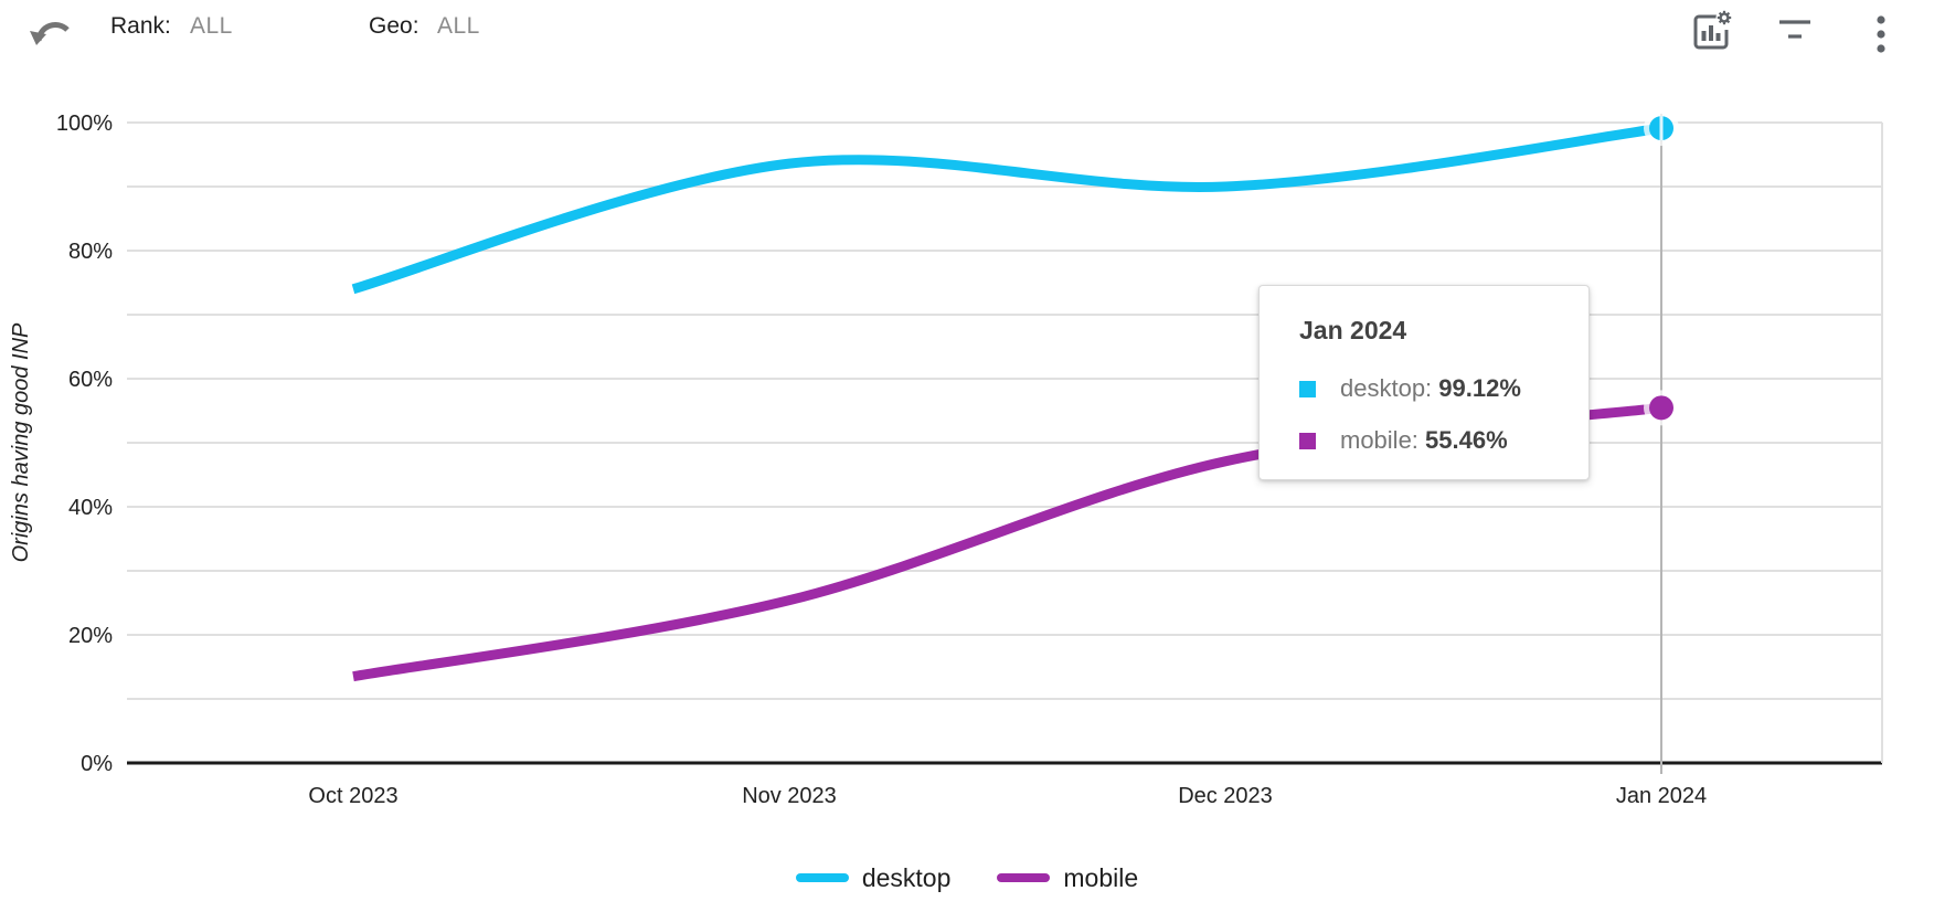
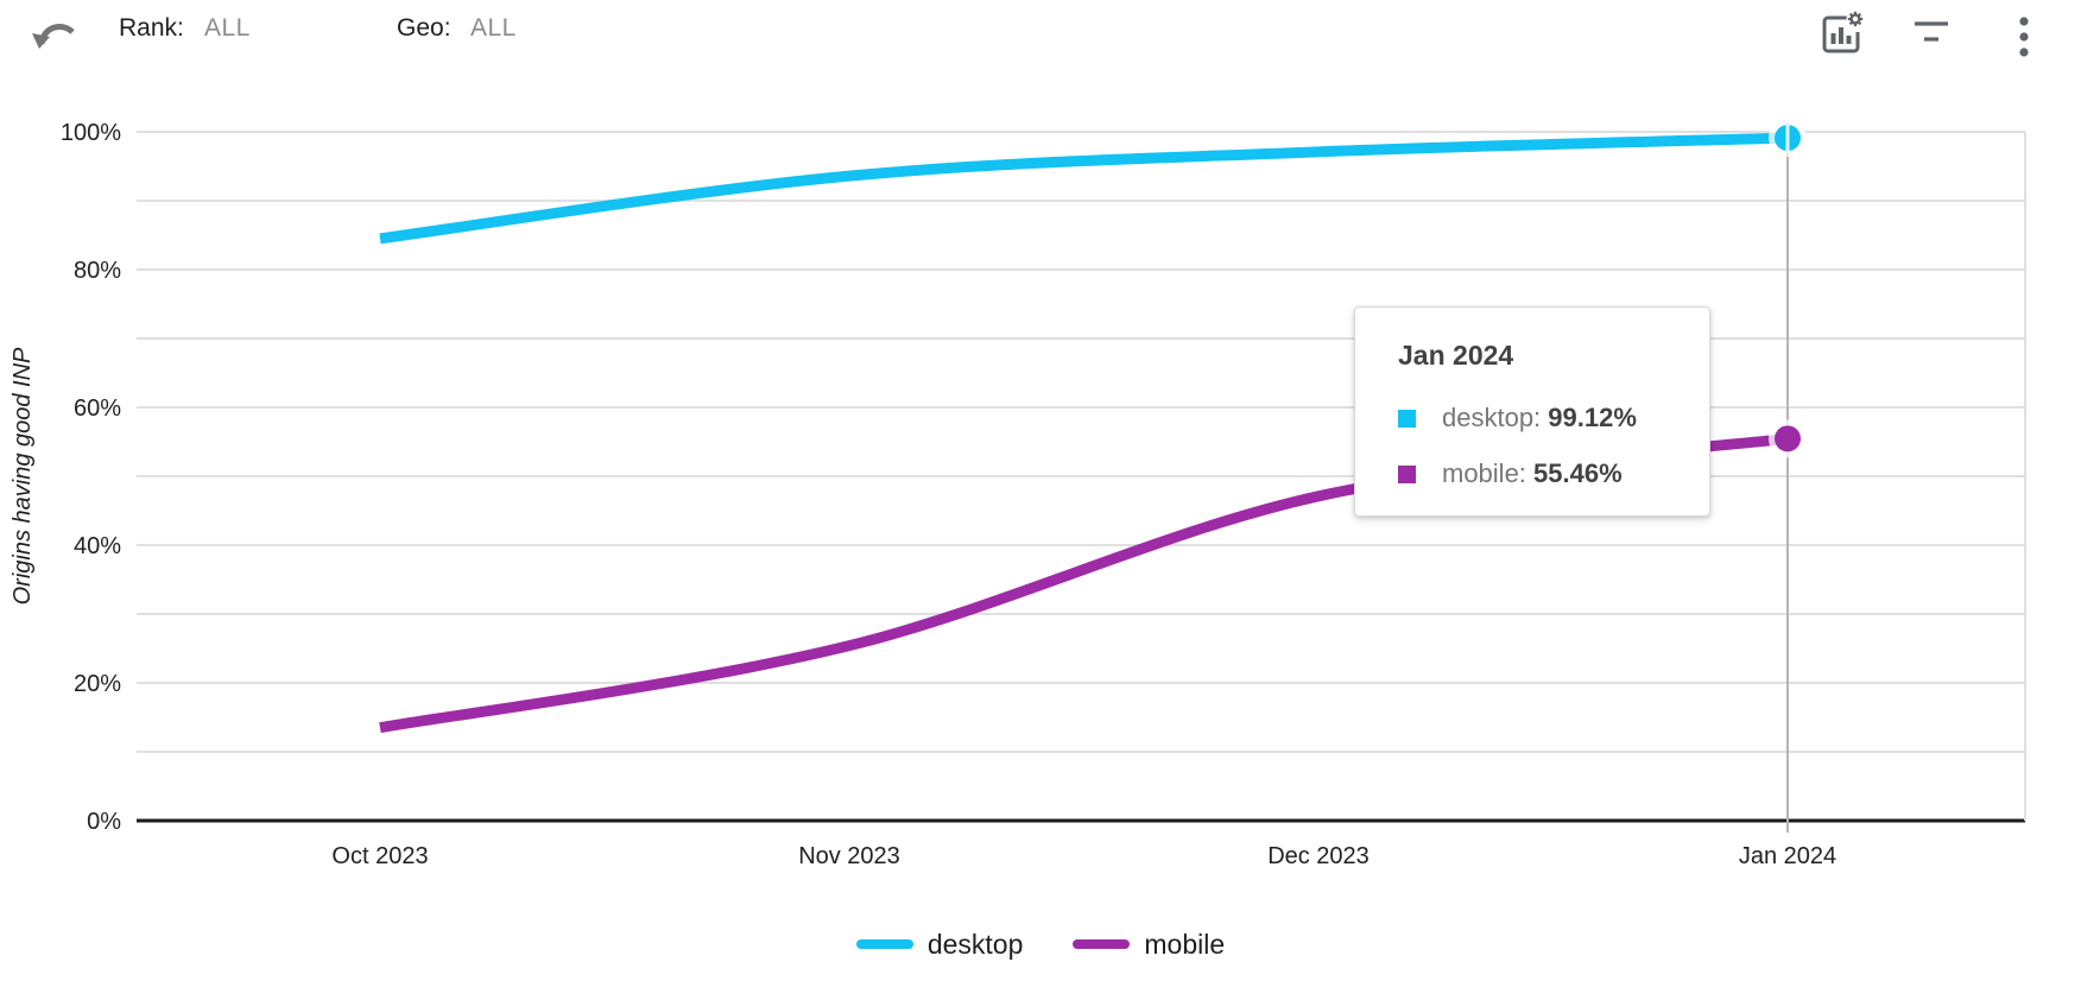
desktop/Oct 2023: 74% -> 84%
desktop/Dec 2023: 90% -> 97%
